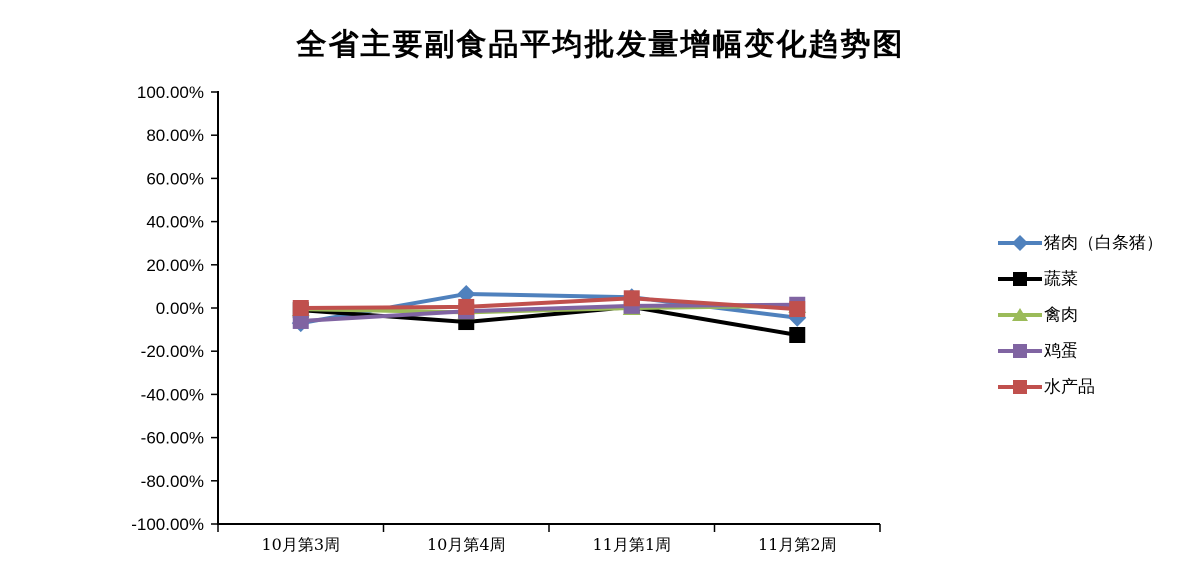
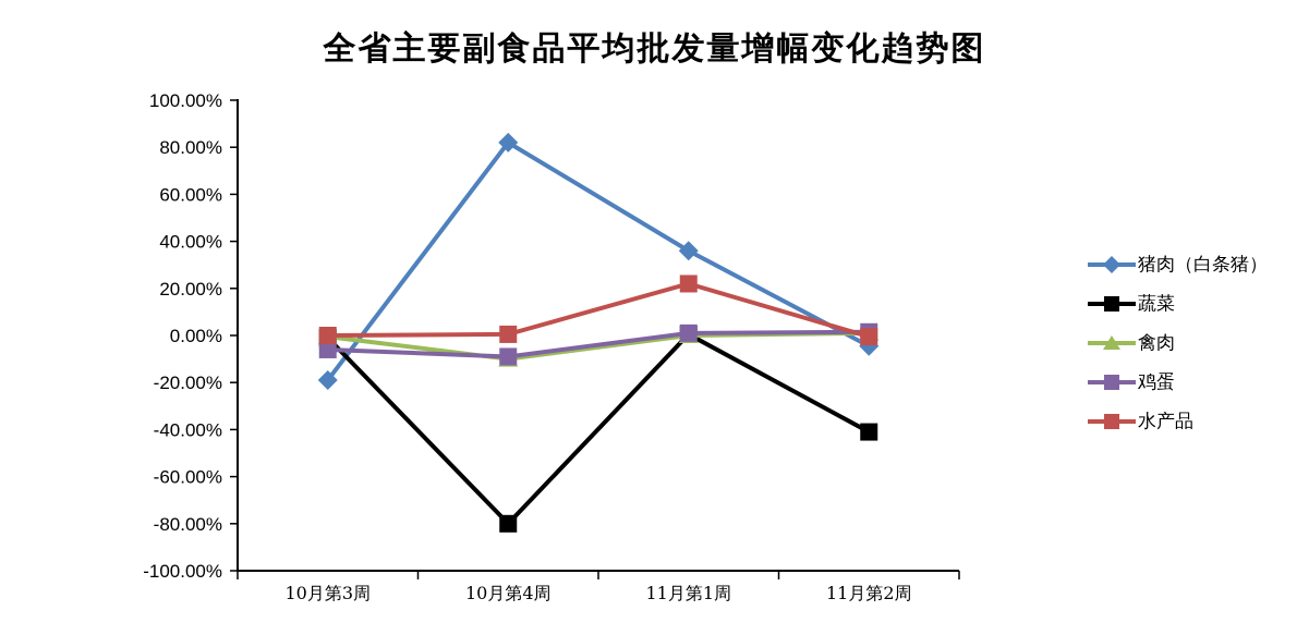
猪肉（白条猪）/10月第3周: -7% -> -19%
猪肉（白条猪）/10月第4周: 6% -> 82%
蔬菜/10月第4周: -6% -> -80%
禽肉/10月第4周: -2% -> -10%
鸡蛋/10月第4周: -2% -> -9%
猪肉（白条猪）/11月第1周: 5% -> 36%
水产品/11月第1周: 4% -> 22%
蔬菜/11月第2周: -12% -> -41%
